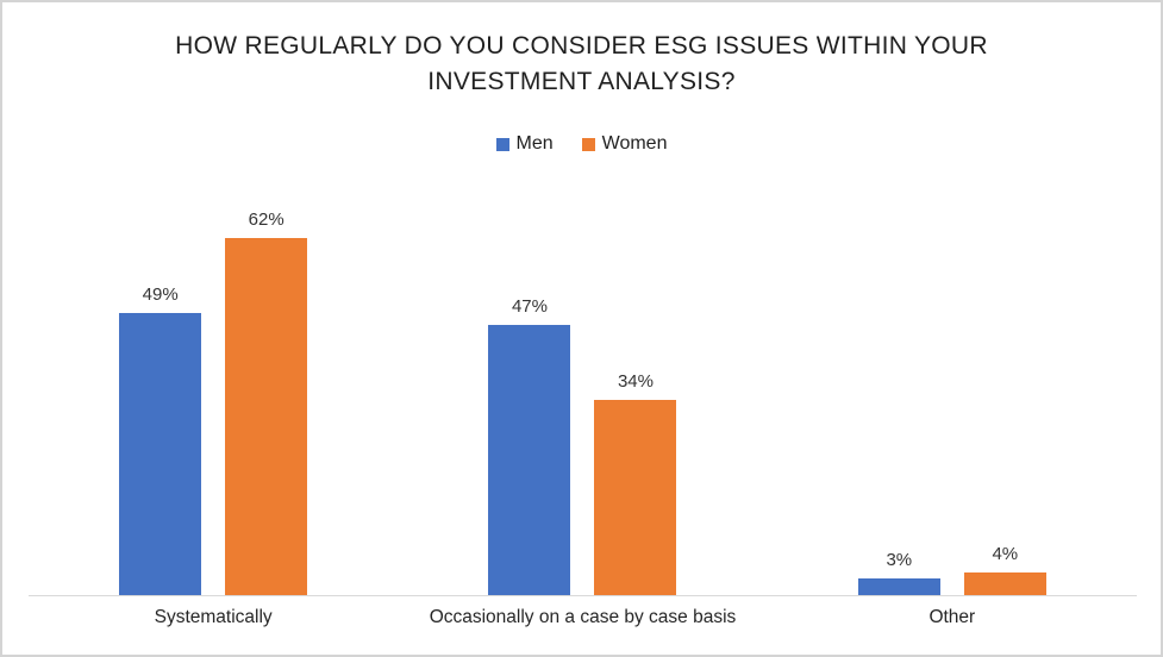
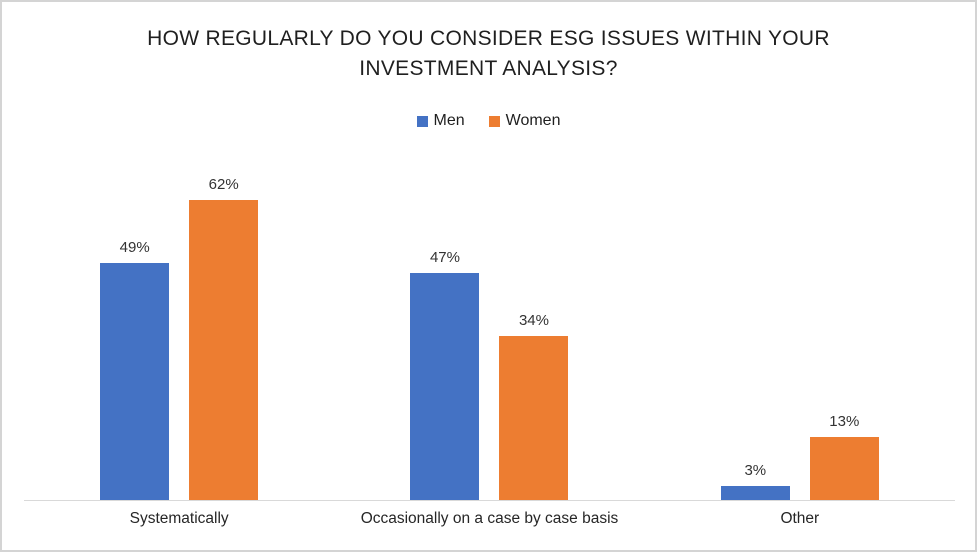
Women/Other: 4% -> 13%
